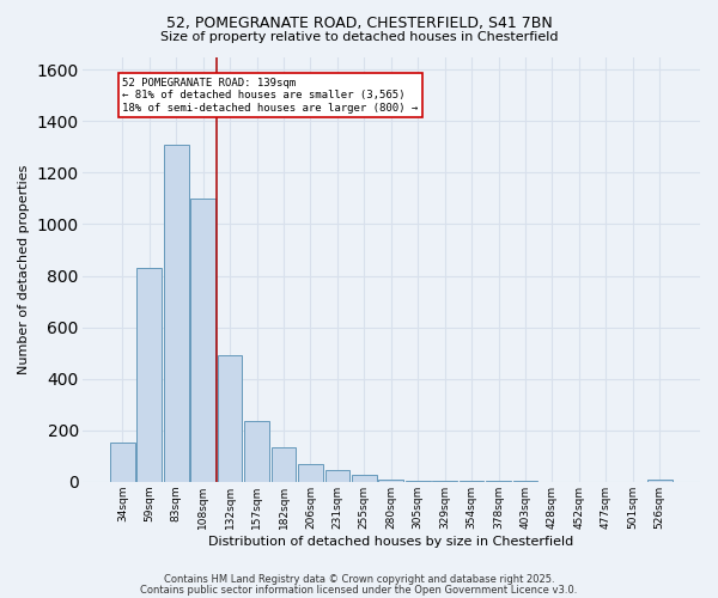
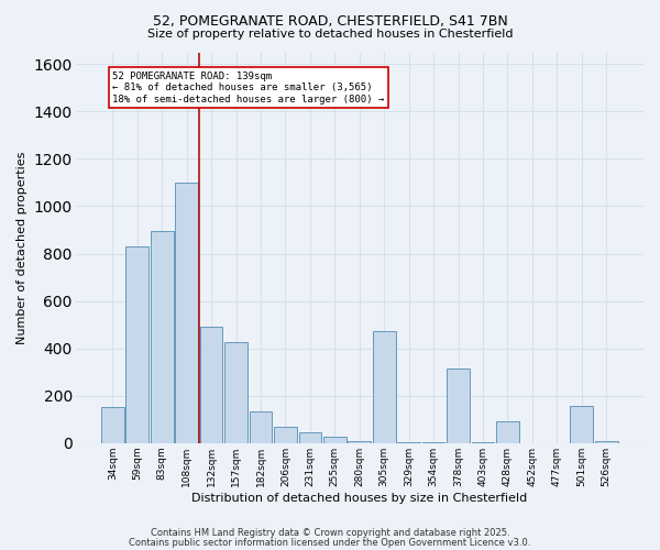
83sqm: 1310 -> 895
157sqm: 235 -> 425
305sqm: 5 -> 475
378sqm: 2 -> 315
428sqm: 1 -> 90
501sqm: 1 -> 155
